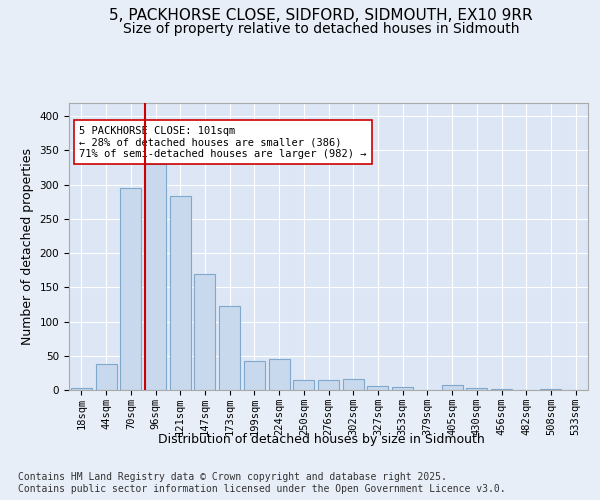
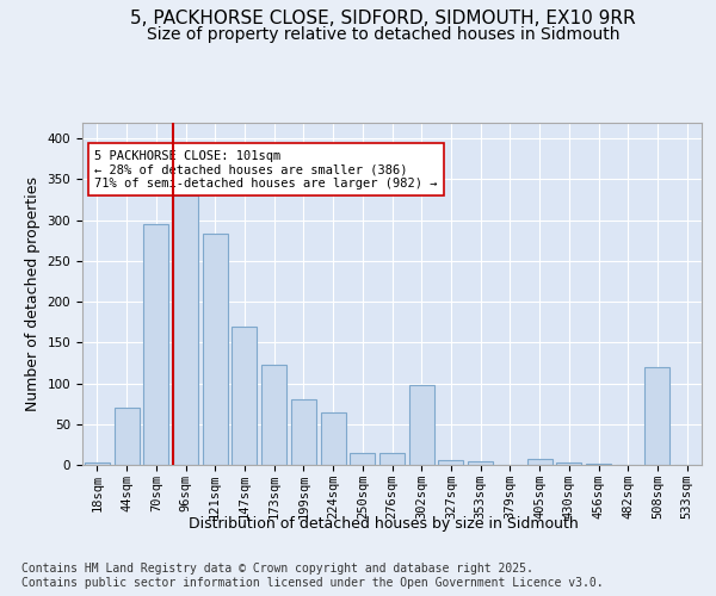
44sqm: 38 -> 70
199sqm: 43 -> 80
224sqm: 46 -> 64
302sqm: 16 -> 98
508sqm: 1 -> 120
